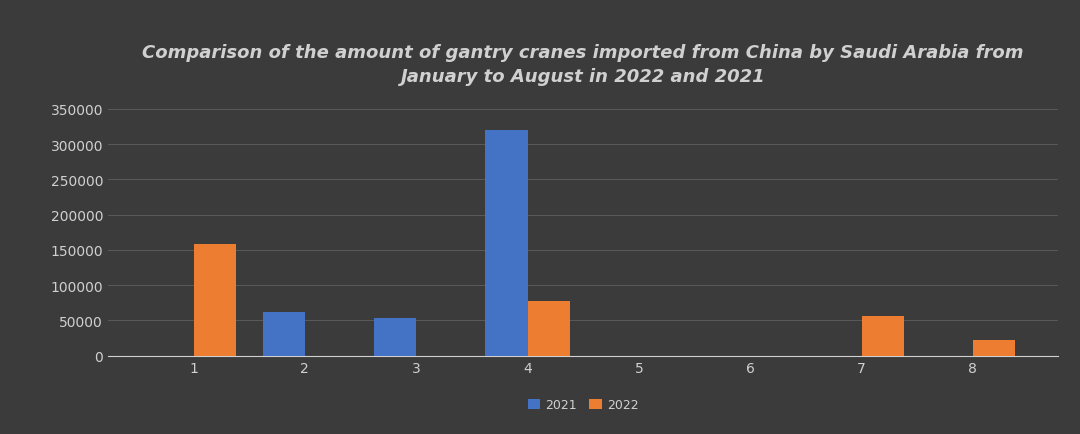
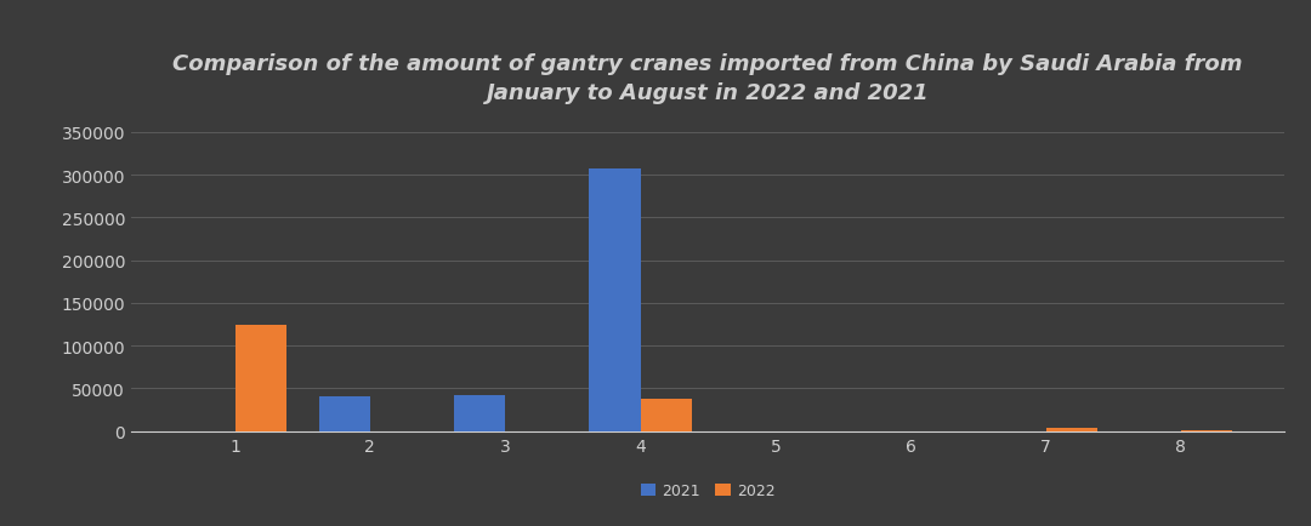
2022/1: 158000 -> 125000
2021/2: 62000 -> 40000
2021/3: 54000 -> 42000
2021/4: 320000 -> 307000
2022/4: 78000 -> 38000
2022/7: 56000 -> 4000
2022/8: 22000 -> 1000
